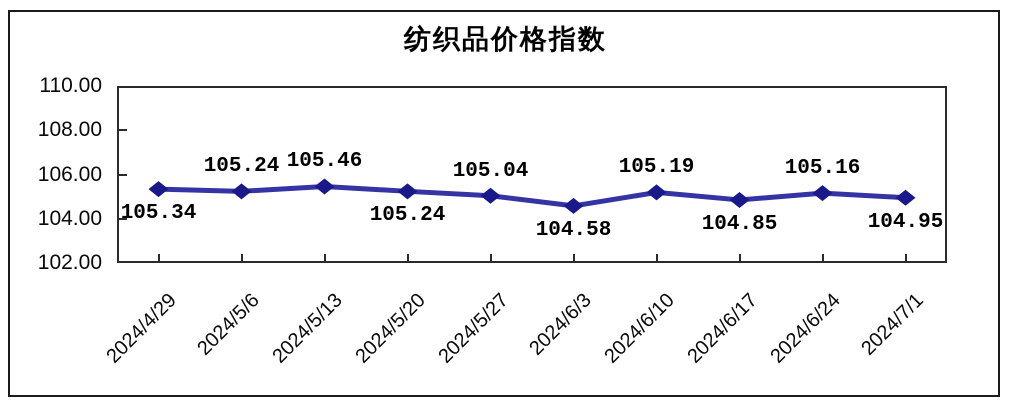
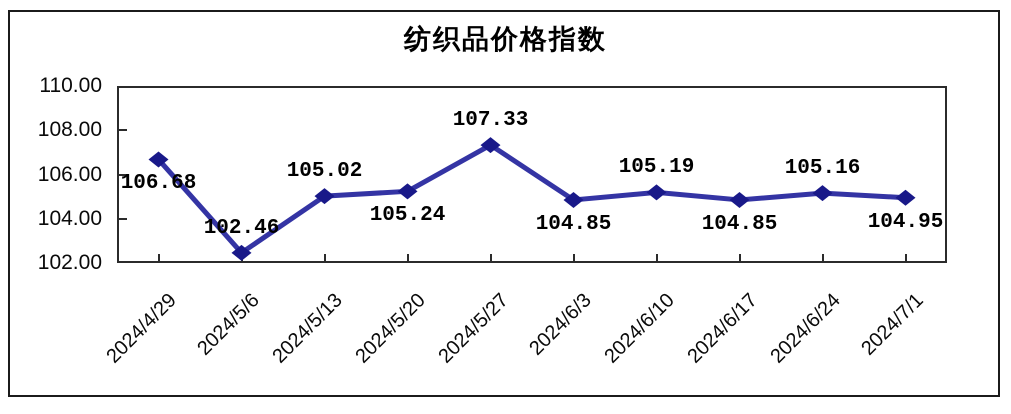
2024/4/29: 105.34 -> 106.68
2024/5/6: 105.24 -> 102.46
2024/5/13: 105.46 -> 105.02
2024/5/27: 105.04 -> 107.33
2024/6/3: 104.58 -> 104.85
